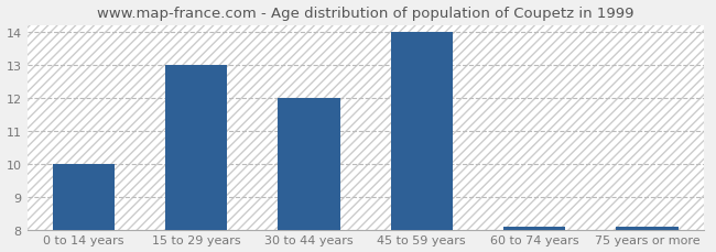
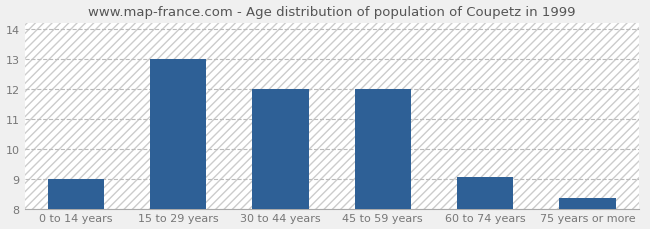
0 to 14 years: 10.00 -> 9.00
45 to 59 years: 14.00 -> 12.00
60 to 74 years: 8.08 -> 9.05
75 years or more: 8.08 -> 8.35
